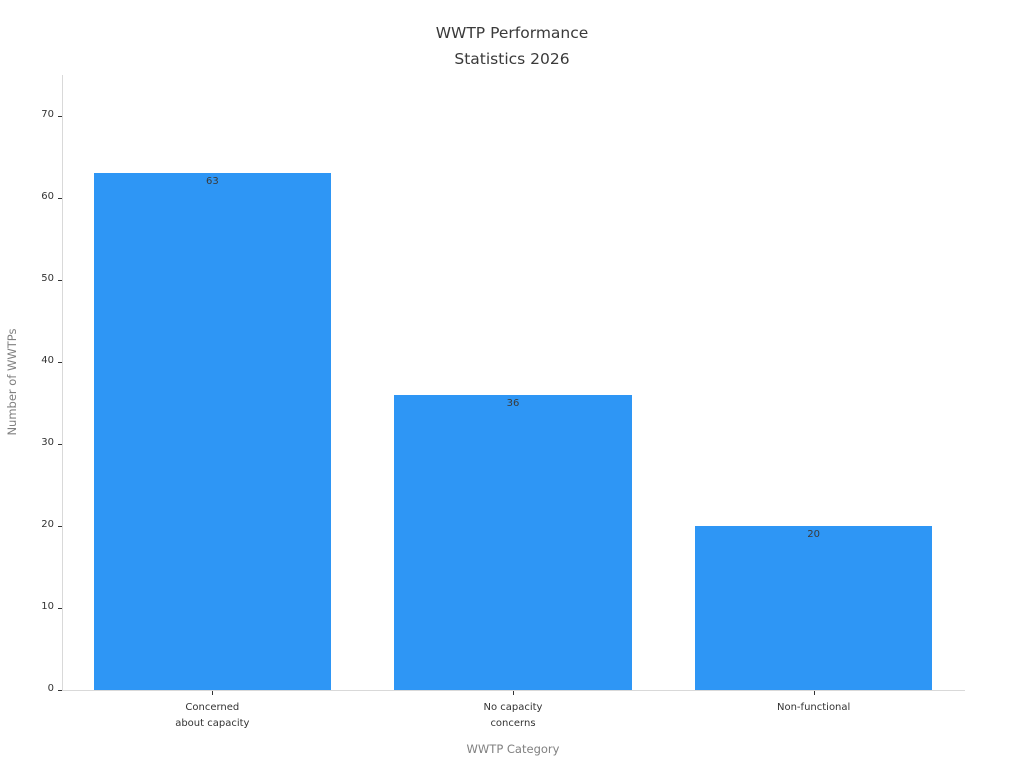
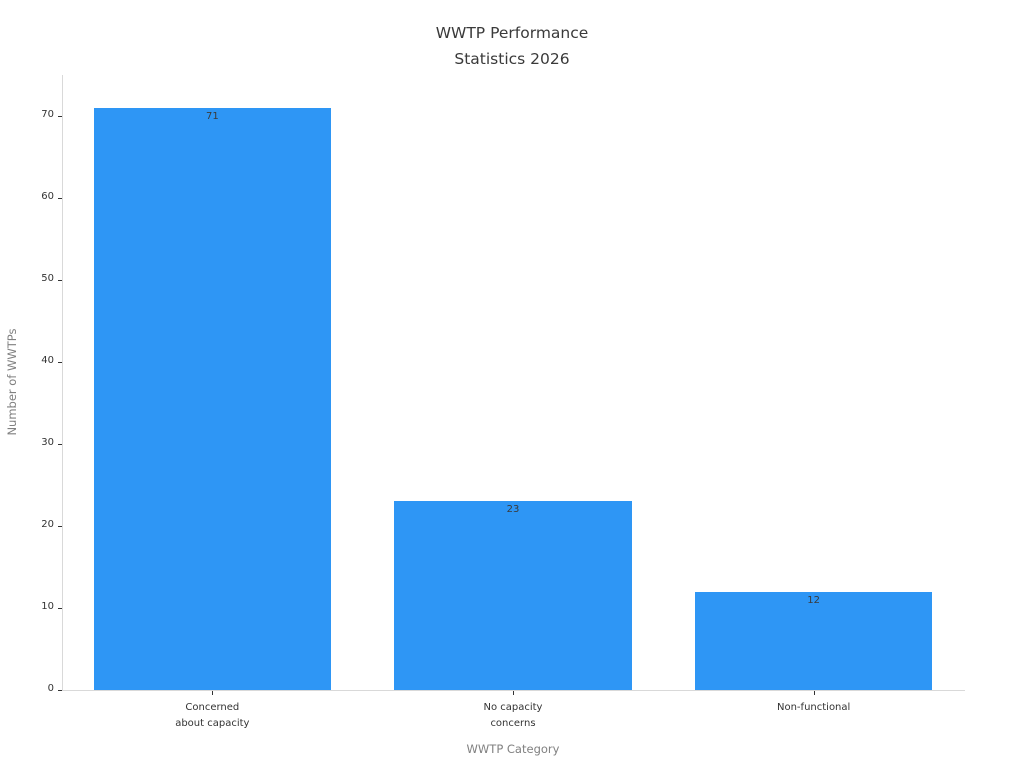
Concerned about capacity: 63 -> 71
No capacity concerns: 36 -> 23
Non-functional: 20 -> 12
